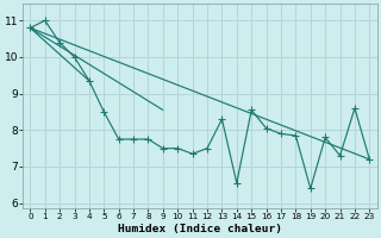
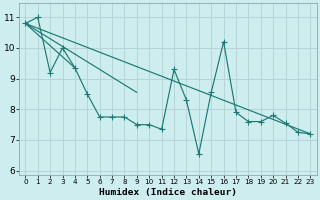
2: 10.40 -> 9.20
12: 7.50 -> 9.30
16: 8.05 -> 10.20
18: 7.85 -> 7.60
19: 6.40 -> 7.60
21: 7.30 -> 7.55
22: 8.60 -> 7.25
